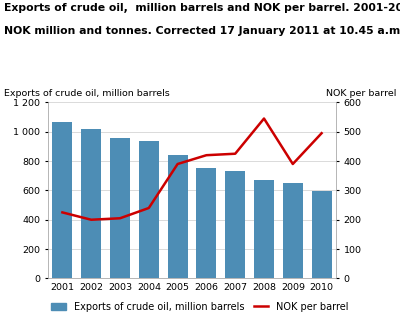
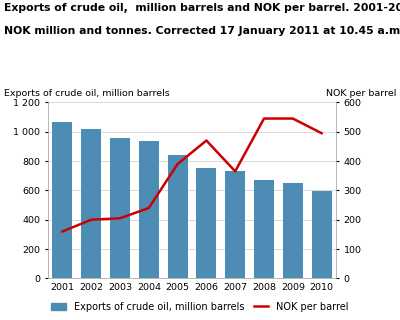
NOK per barrel/2001: 225 -> 160
NOK per barrel/2006: 420 -> 470
NOK per barrel/2007: 425 -> 365
NOK per barrel/2009: 390 -> 545
